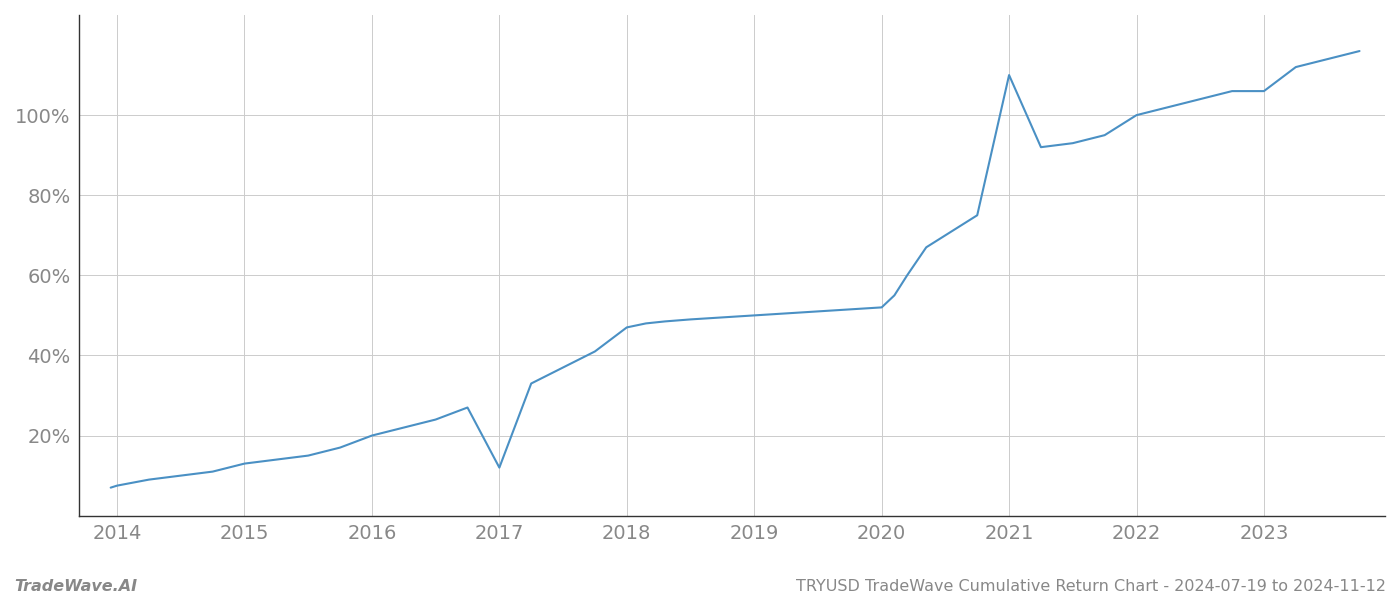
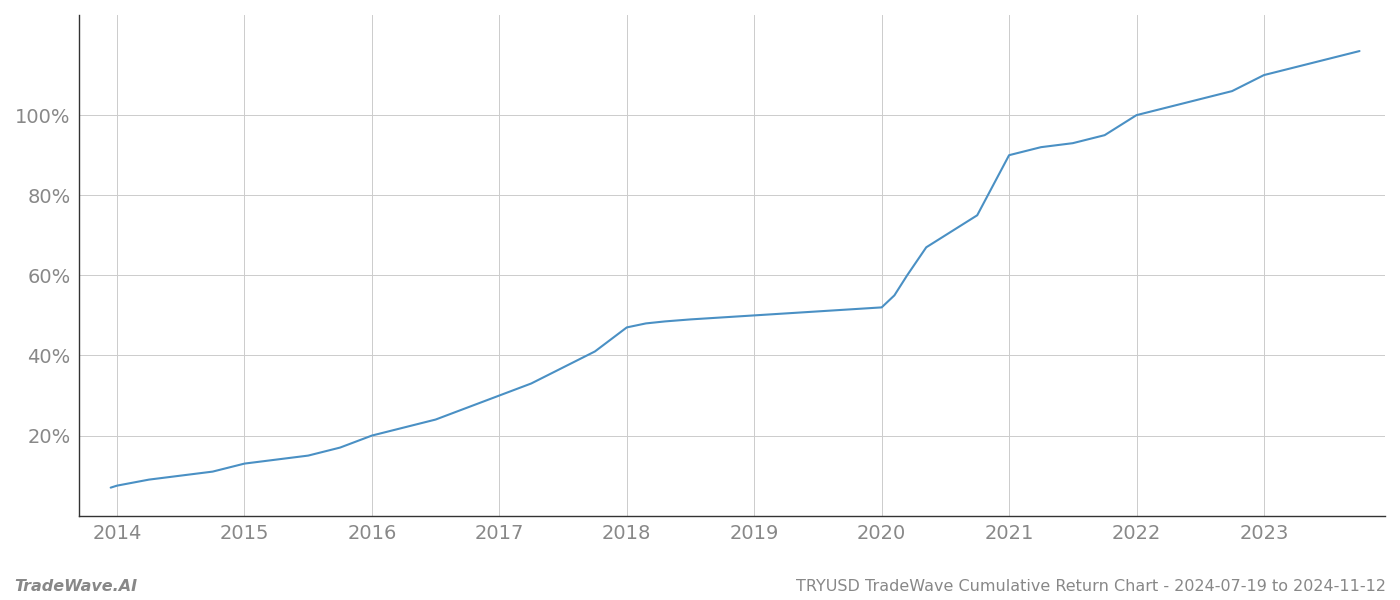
2017: 12.0% -> 30.0%
2021: 110.0% -> 90.0%
2023: 106.0% -> 110.0%
